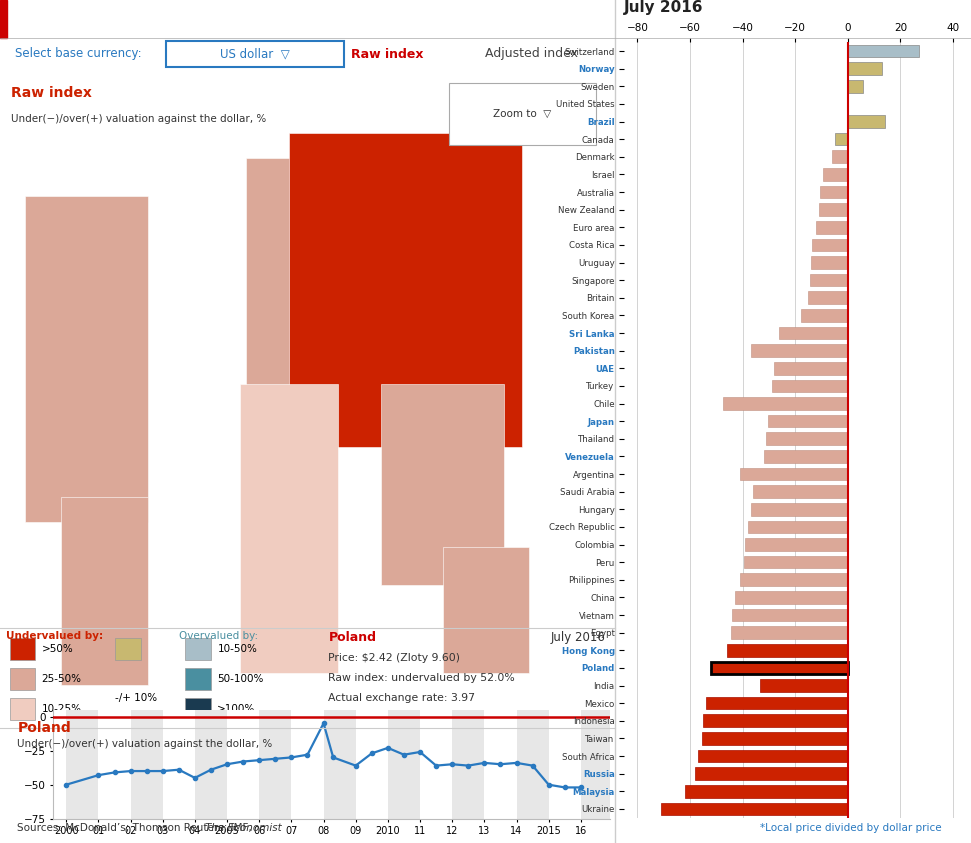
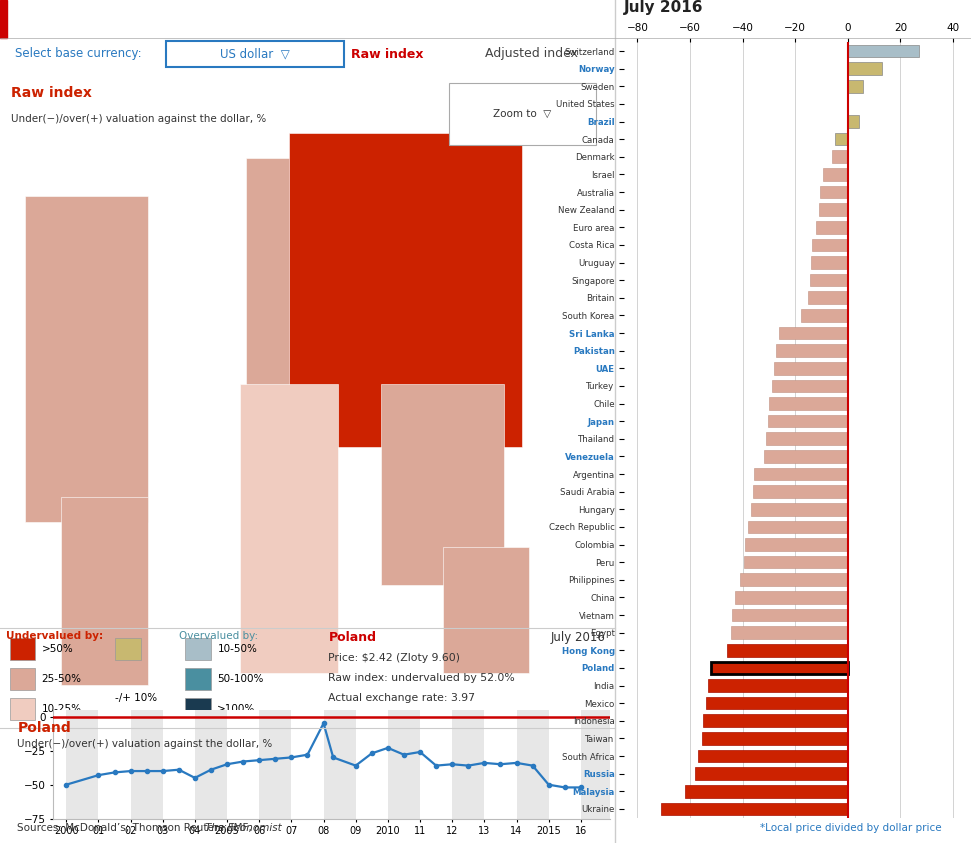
July 2016/Brazil: 14.0 -> 4.1
July 2016/Pakistan: -37.0 -> -27.5
July 2016/Chile: -47.5 -> -30.0
July 2016/Argentina: -41.0 -> -35.5
July 2016/India: -33.5 -> -53.0
